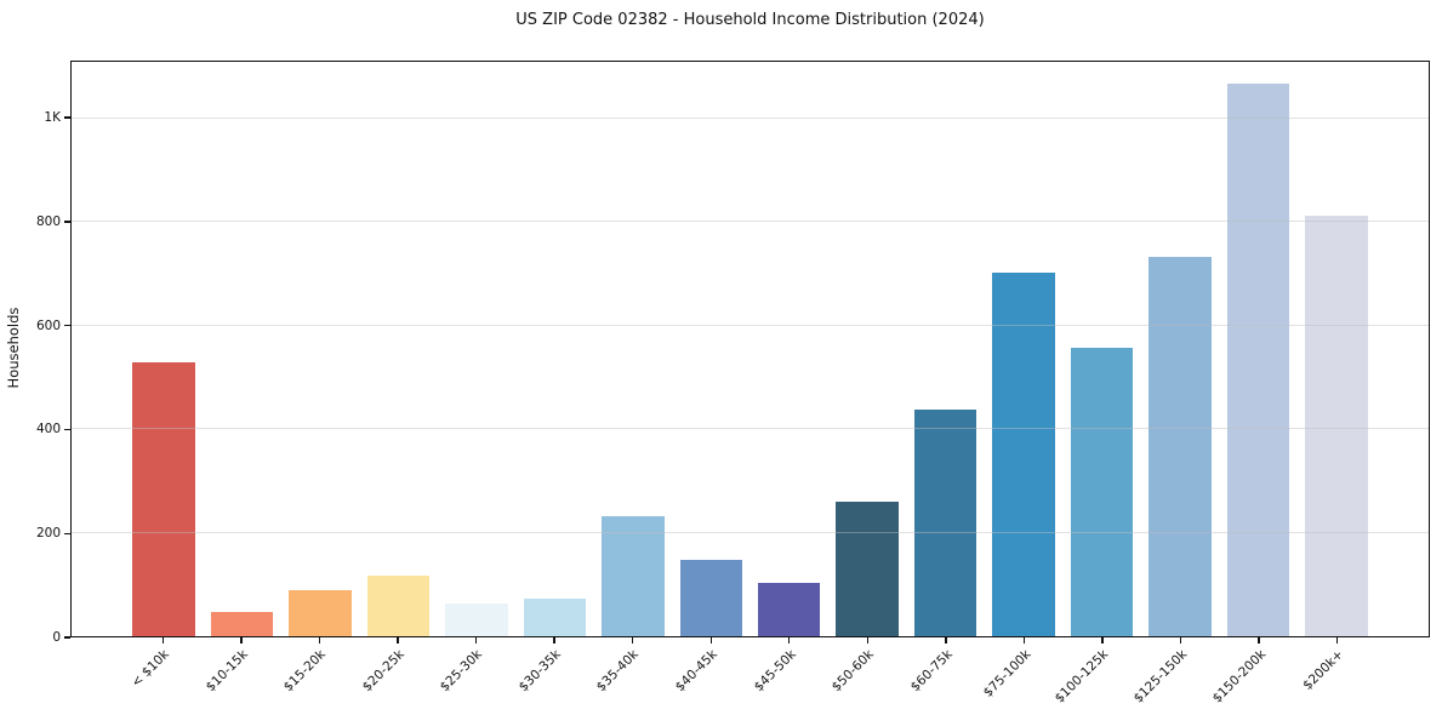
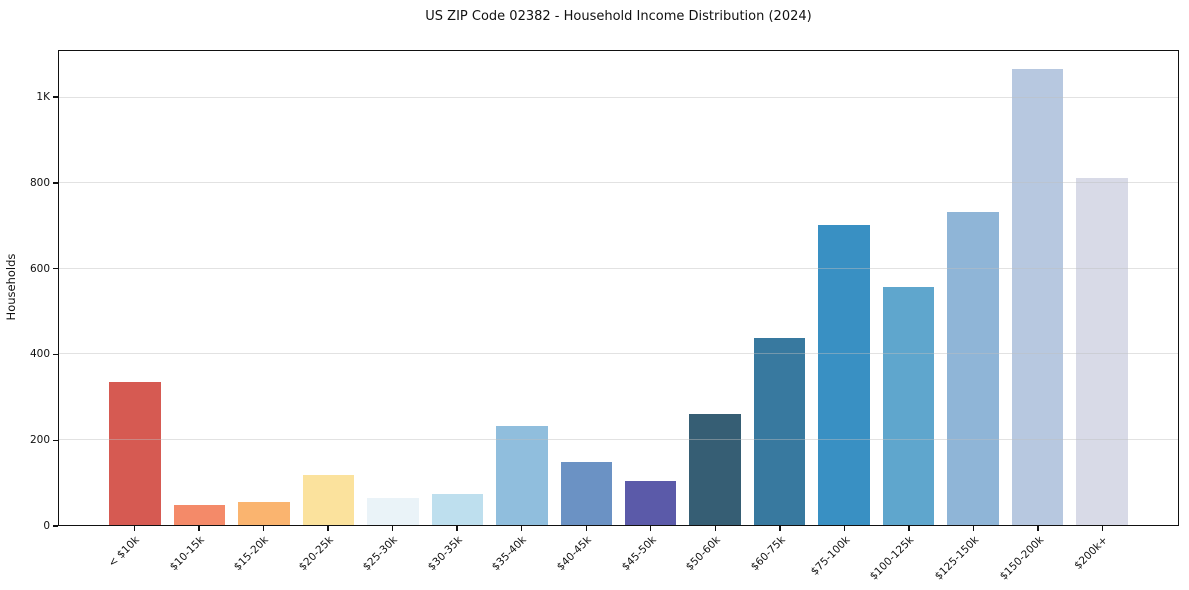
< $10k: 530 -> 330
$15-20k: 90 -> 60
